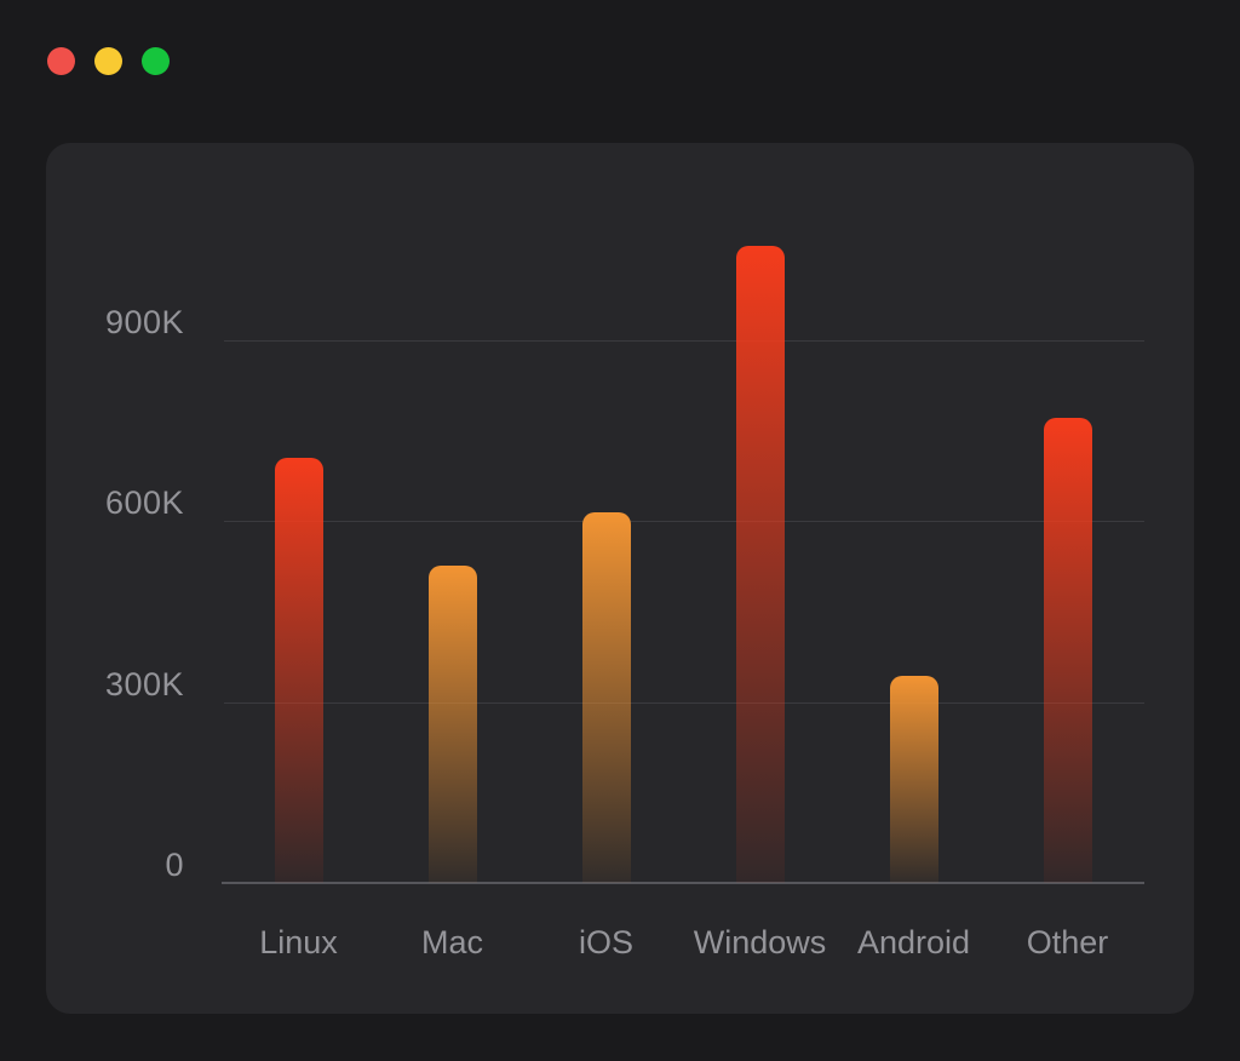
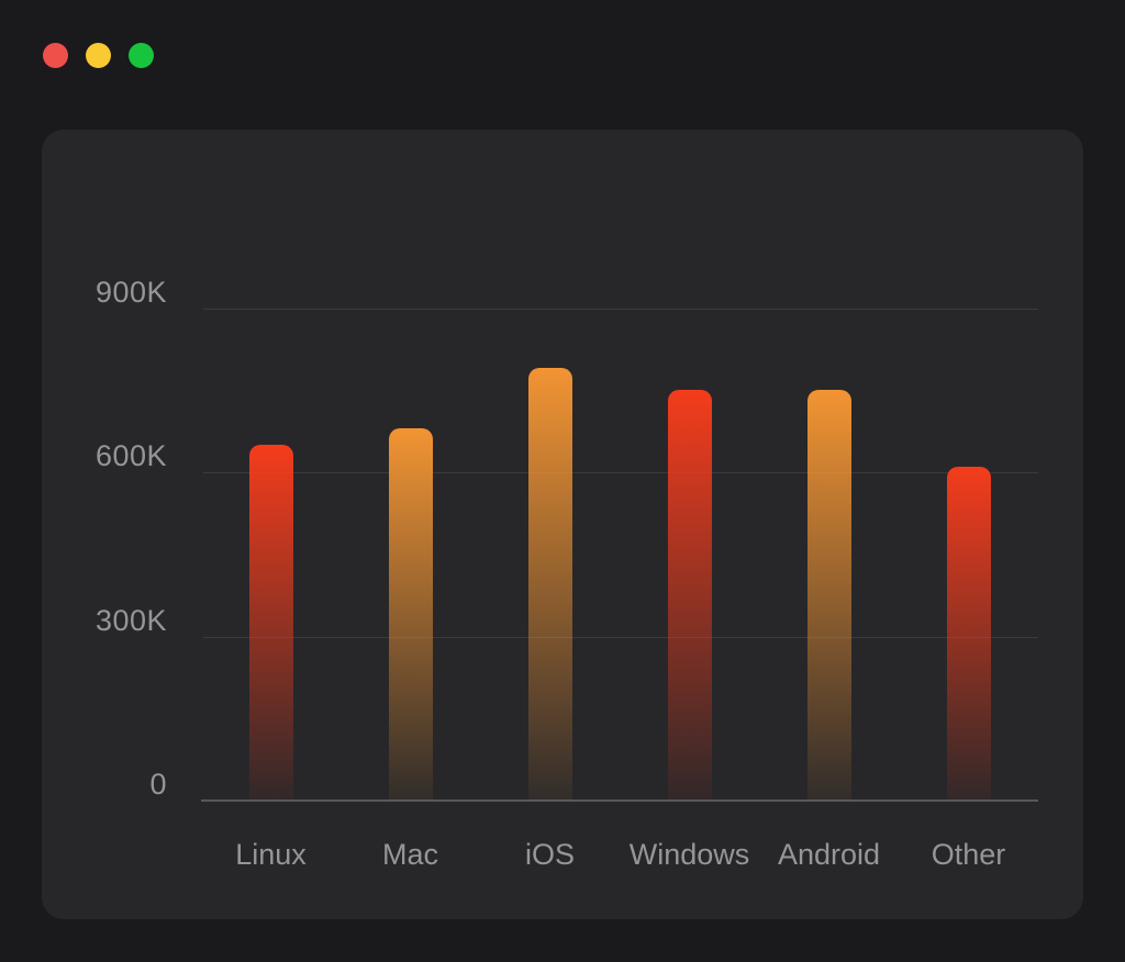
Linux: 700K -> 650K
Mac: 520K -> 680K
iOS: 620K -> 790K
Windows: 1060K -> 750K
Android: 340K -> 750K
Other: 770K -> 610K
